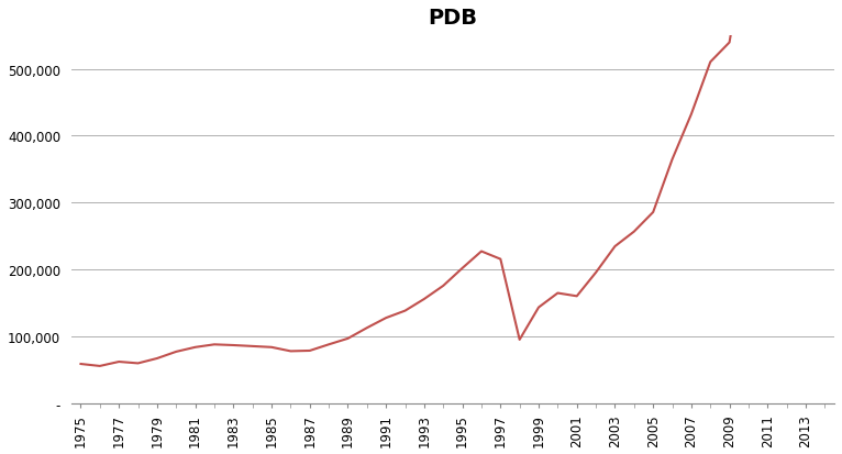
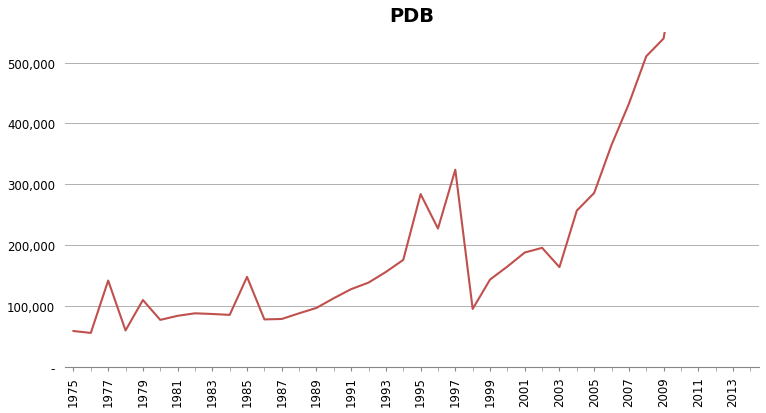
1977: 62,000 -> 142,000
1979: 67,000 -> 110,000
1985: 84,000 -> 148,000
1995: 202,000 -> 284,000
1997: 216,000 -> 324,000
2001: 160,000 -> 188,000
2003: 235,000 -> 164,000
